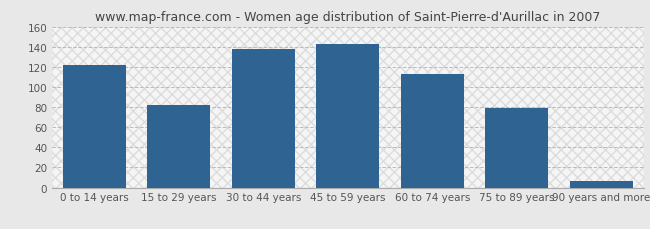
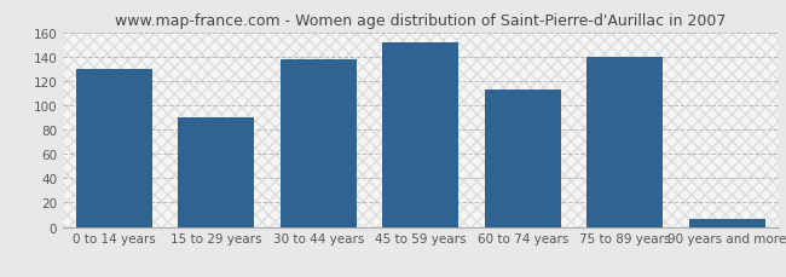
0 to 14 years: 122 -> 130
15 to 29 years: 82 -> 90
45 to 59 years: 143 -> 152
75 to 89 years: 79 -> 140
